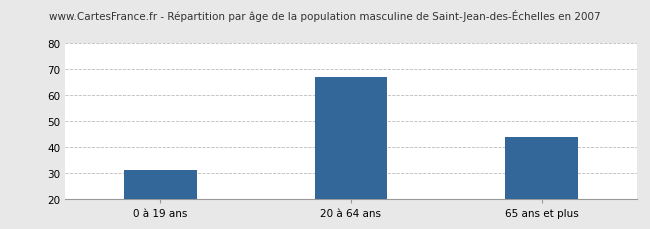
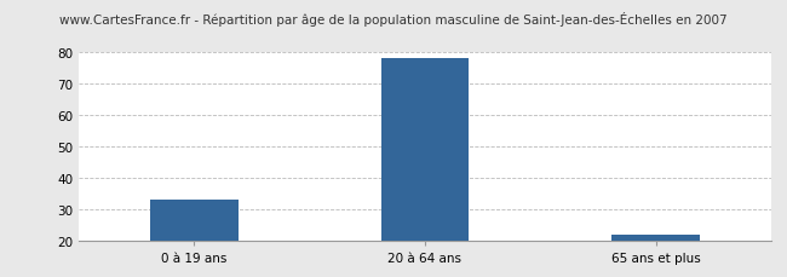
0 à 19 ans: 31 -> 33
20 à 64 ans: 67 -> 78
65 ans et plus: 44 -> 22
